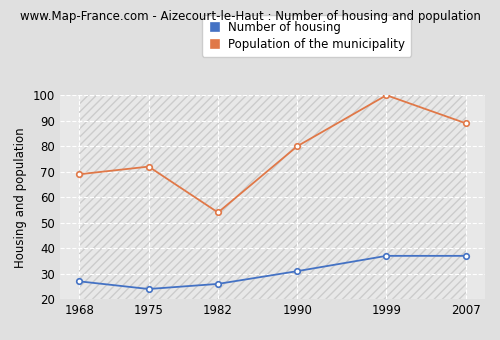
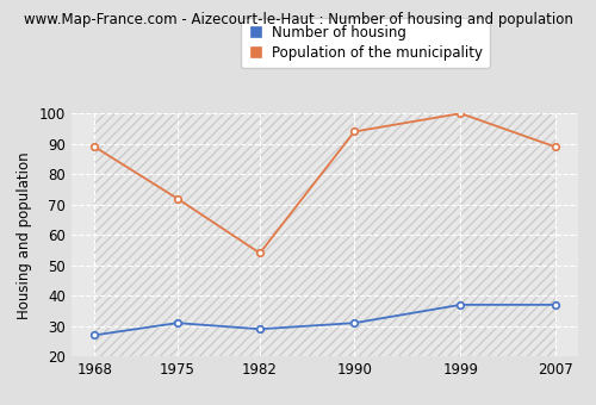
Population of the municipality/1968: 69 -> 89
Number of housing/1975: 24 -> 31
Number of housing/1982: 26 -> 29
Population of the municipality/1990: 80 -> 94
